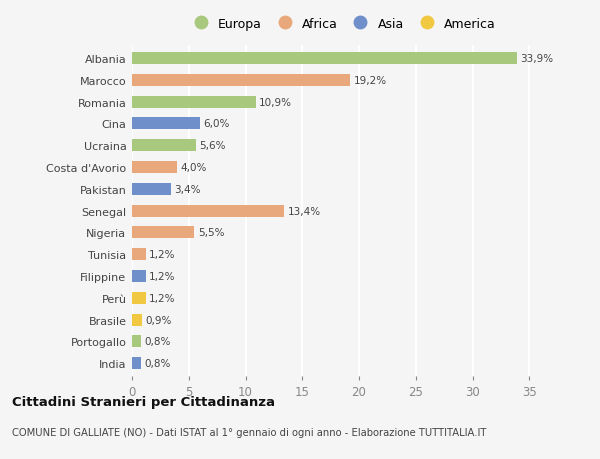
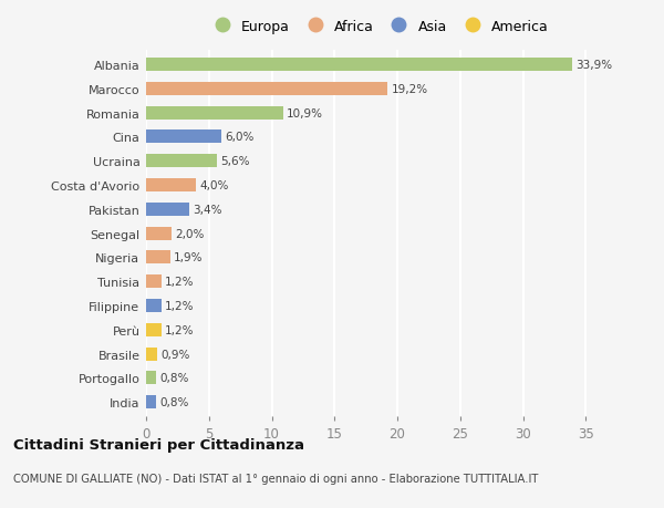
Senegal: 13,4% -> 2,0%
Nigeria: 5,5% -> 1,9%
